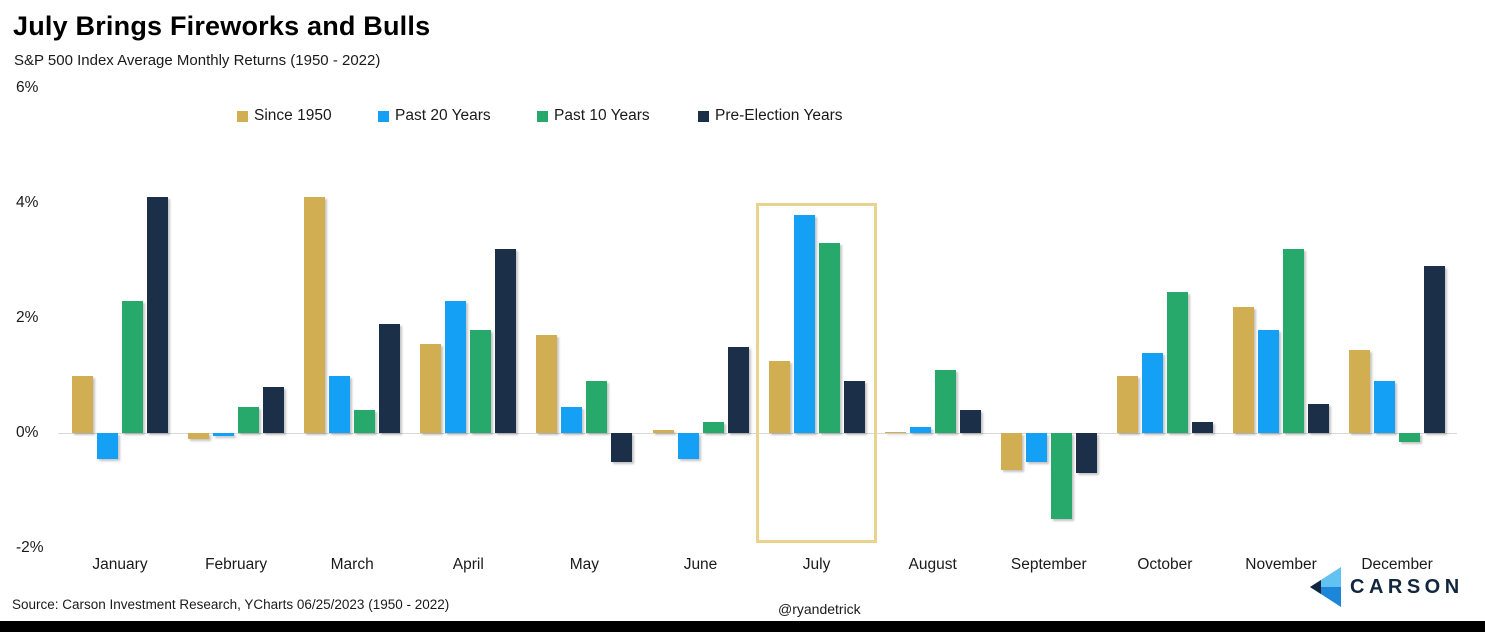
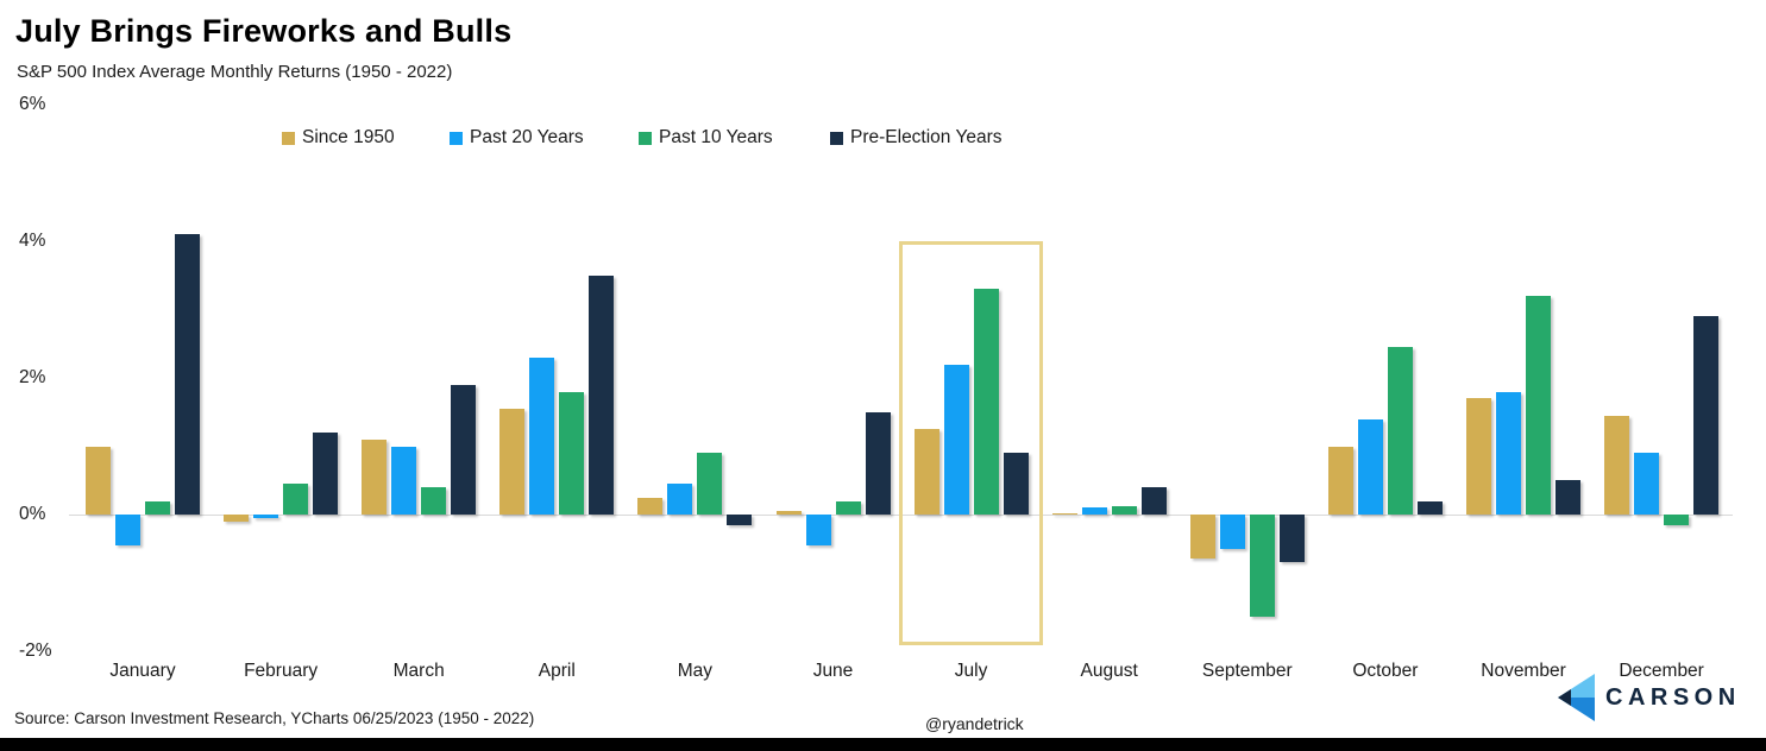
Past 10 Years/January: 2.3% -> 0.2%
Pre-Election Years/February: 0.8% -> 1.2%
Since 1950/March: 4.1% -> 1.1%
Pre-Election Years/April: 3.2% -> 3.5%
Since 1950/May: 1.7% -> 0.2%
Pre-Election Years/May: -0.5% -> -0.1%
Past 20 Years/July: 3.8% -> 2.2%
Past 10 Years/August: 1.1% -> 0.1%
Since 1950/November: 2.2% -> 1.7%
